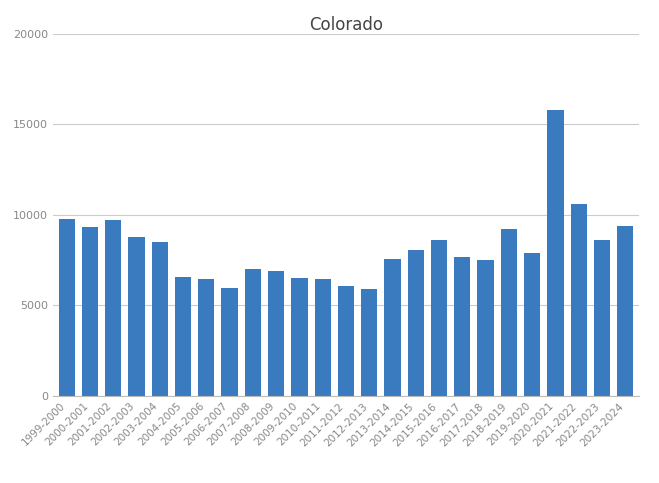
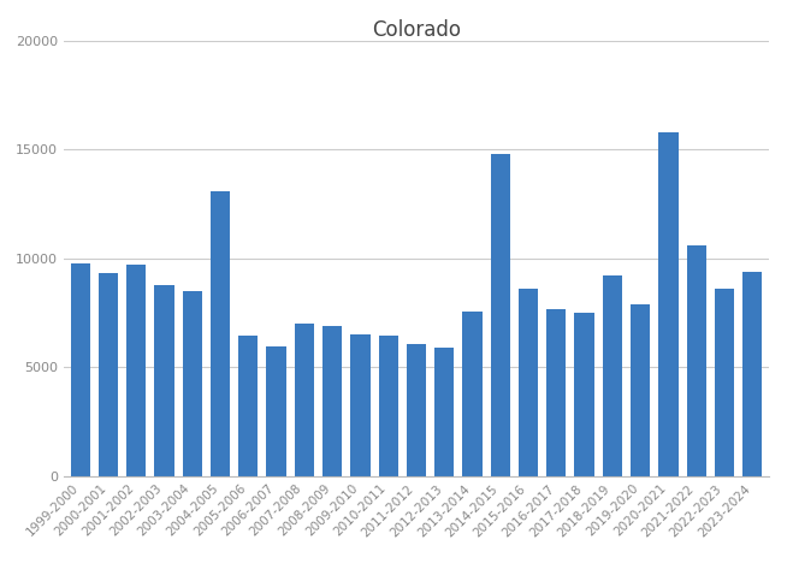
2004-2005: 6600 -> 13100
2014-2015: 8000 -> 14800
